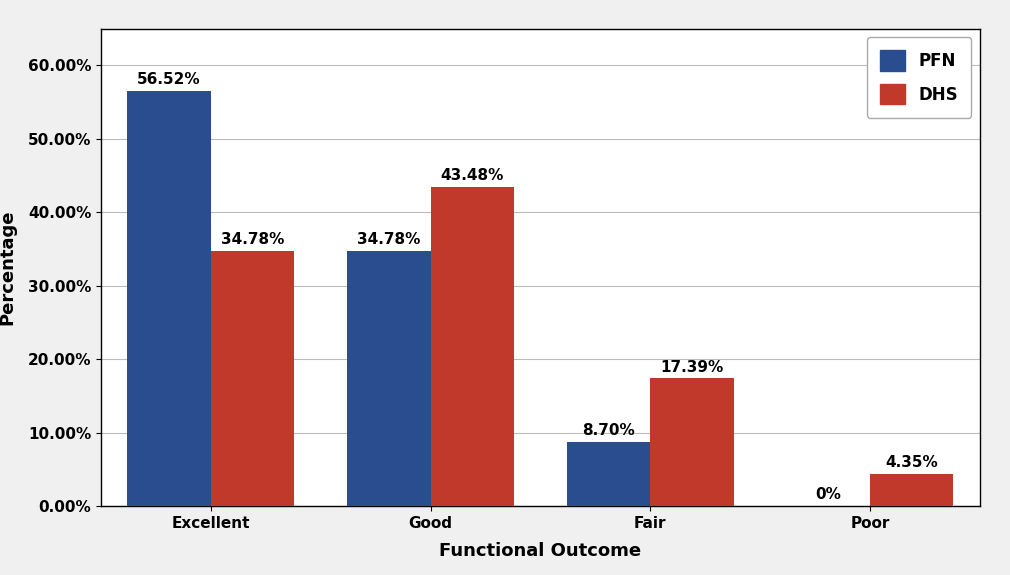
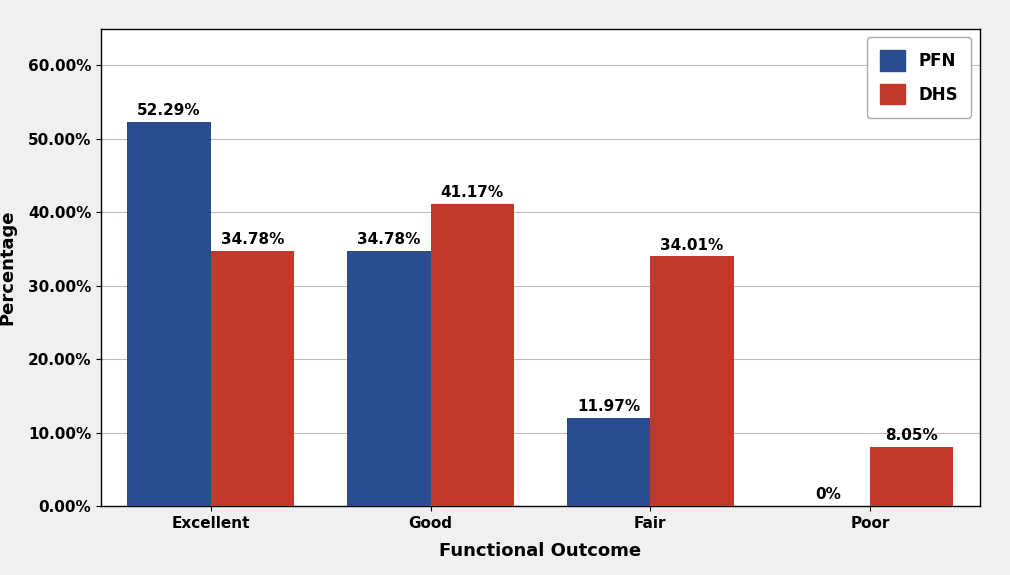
PFN/Excellent: 56.52% -> 52.29%
DHS/Good: 43.48% -> 41.17%
PFN/Fair: 8.70% -> 11.97%
DHS/Fair: 17.39% -> 34.01%
DHS/Poor: 4.35% -> 8.05%
